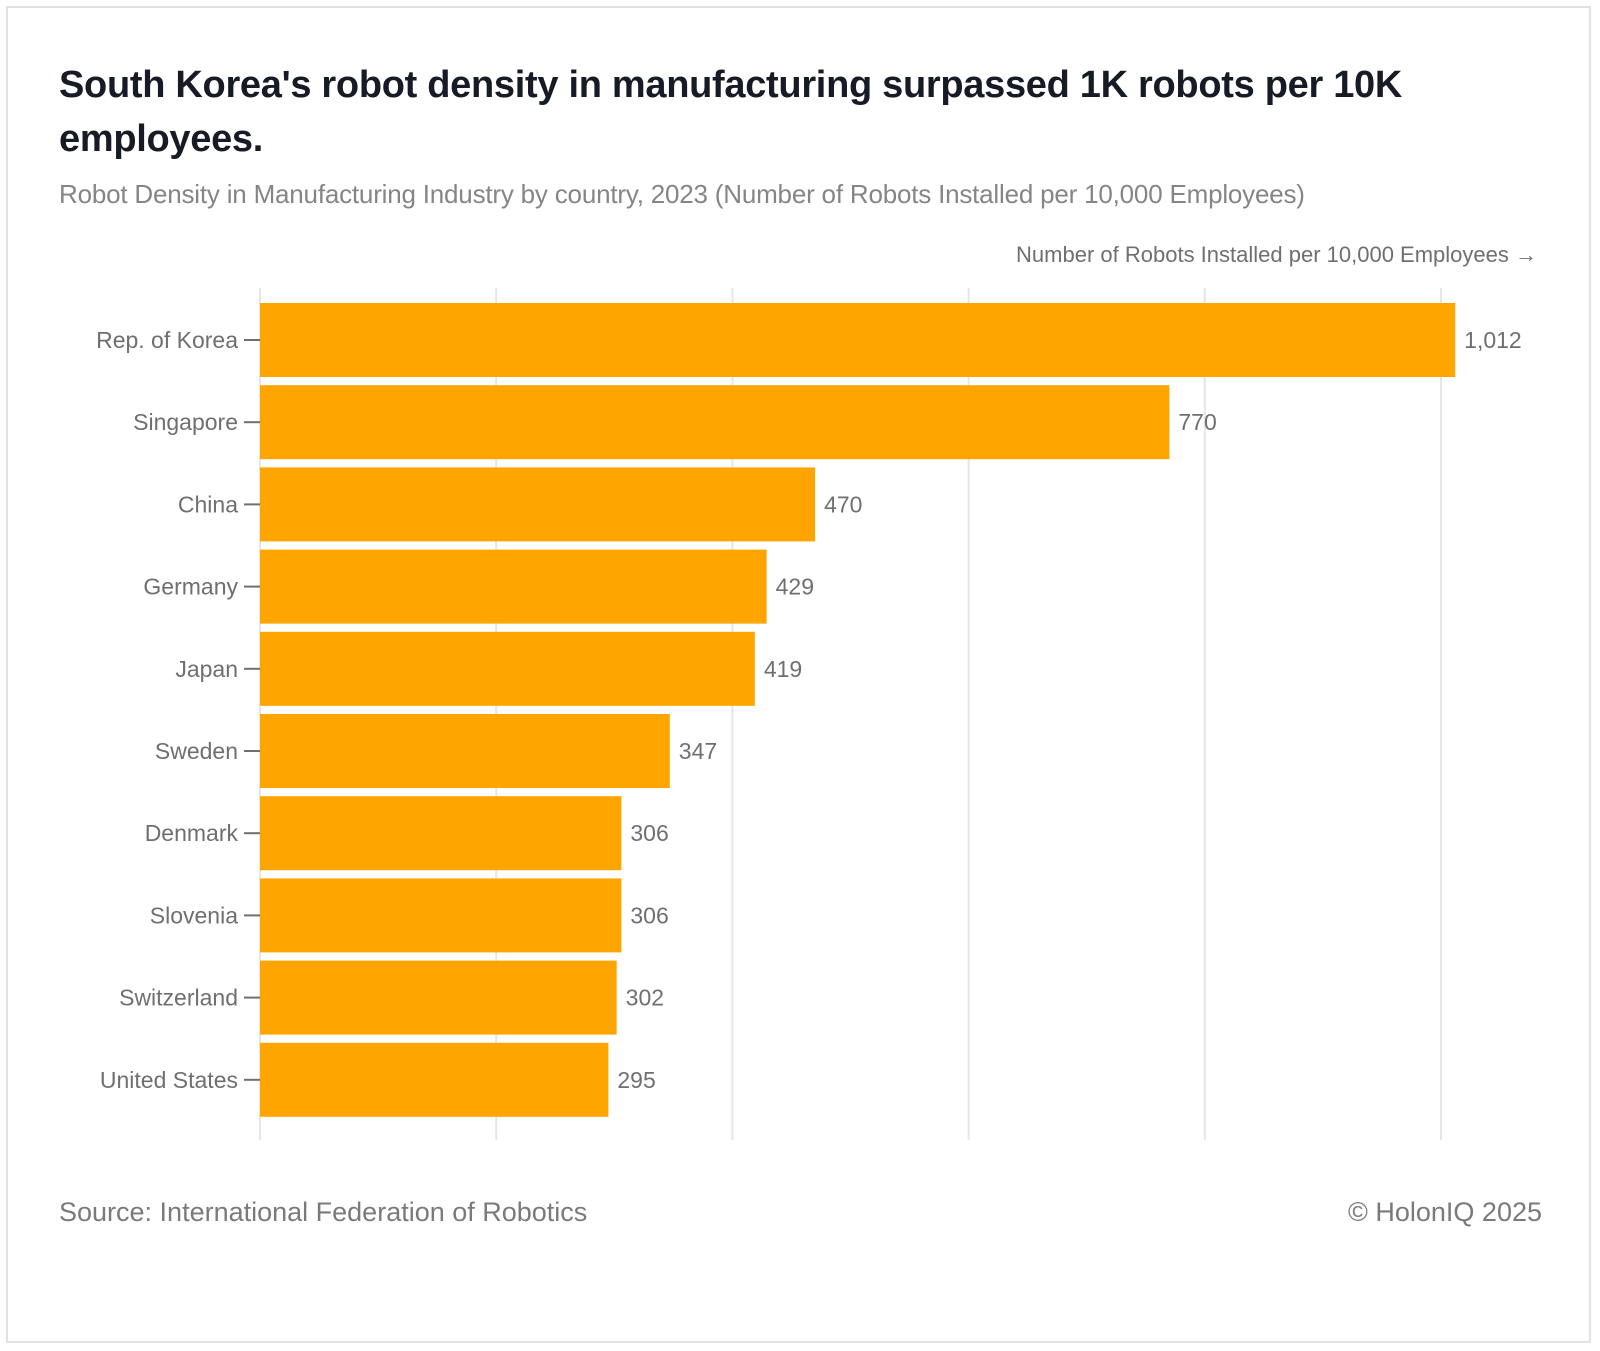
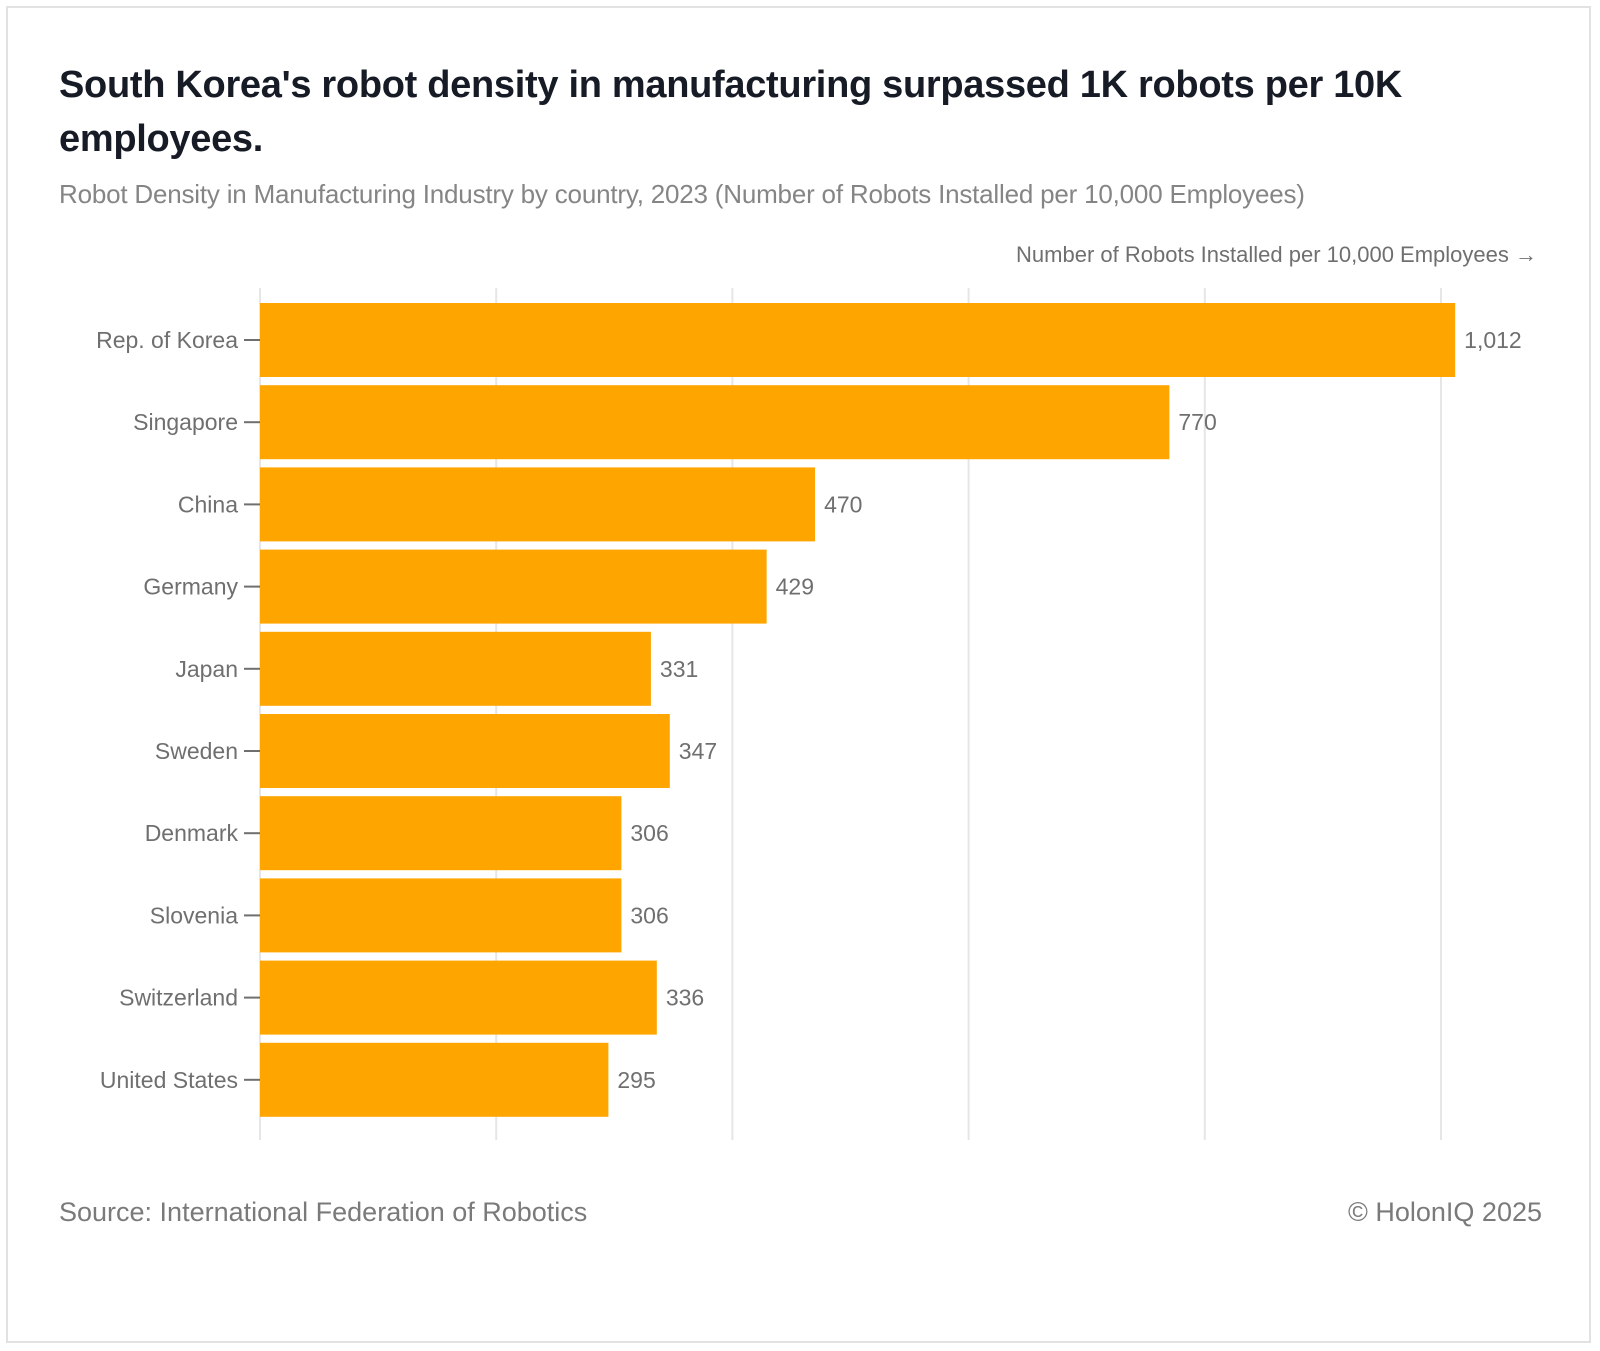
Japan: 419 -> 331
Switzerland: 302 -> 336
